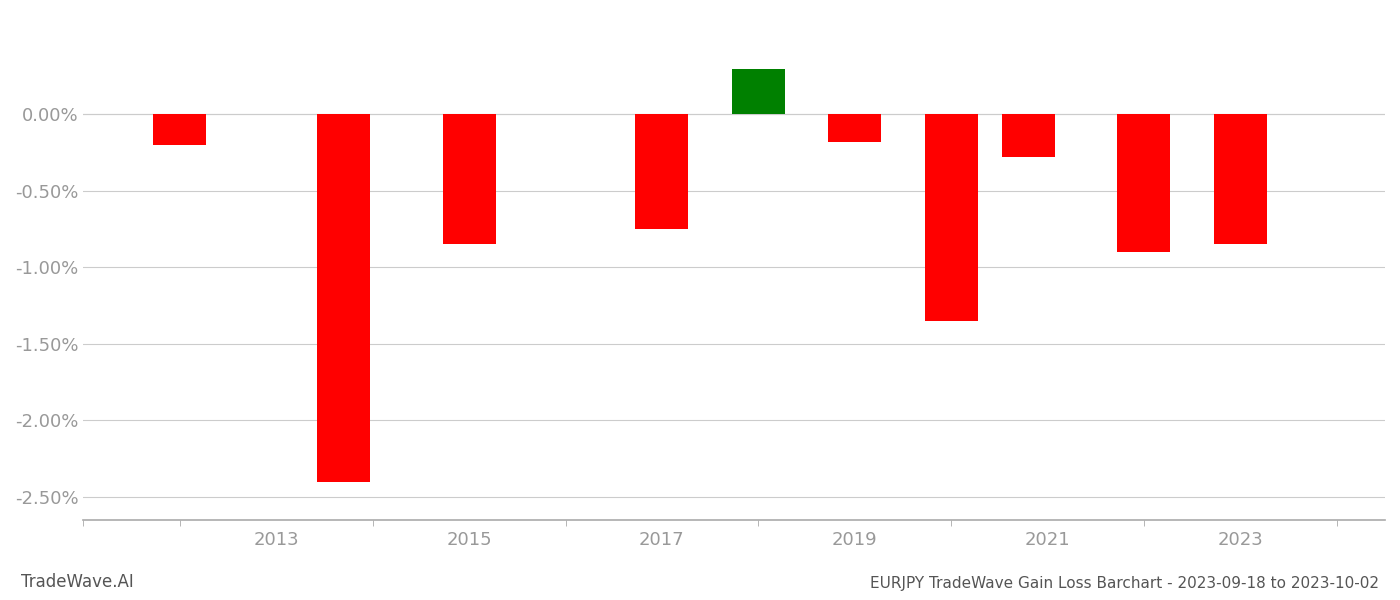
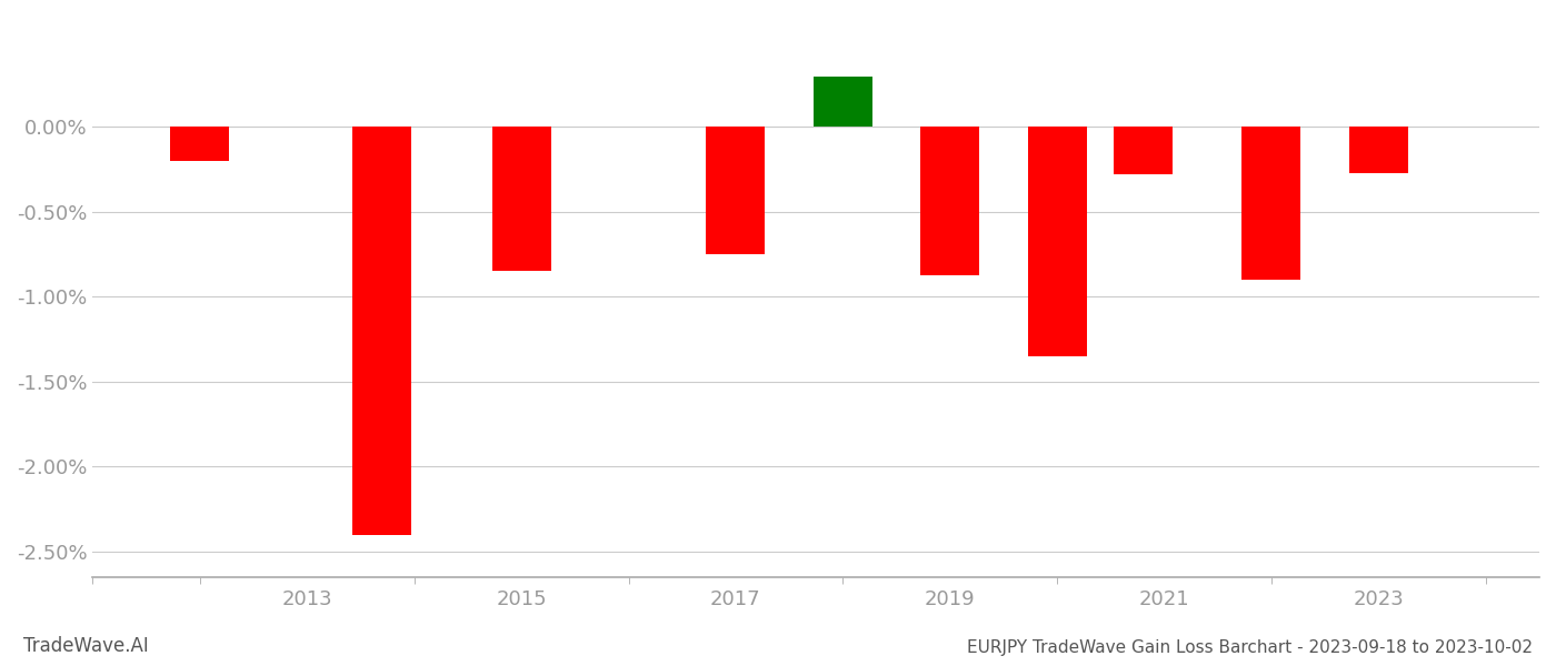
2019: -0.18% -> -0.87%
2023: -0.85% -> -0.27%
